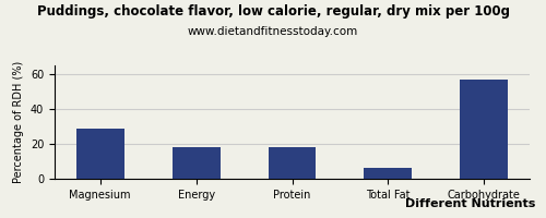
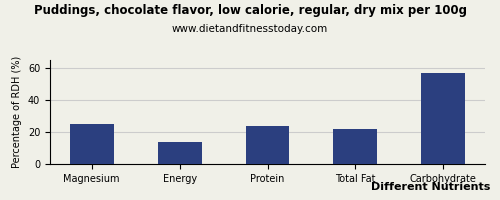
Magnesium: 28 -> 25
Energy: 18 -> 14
Protein: 18 -> 24
Total Fat: 6 -> 22
